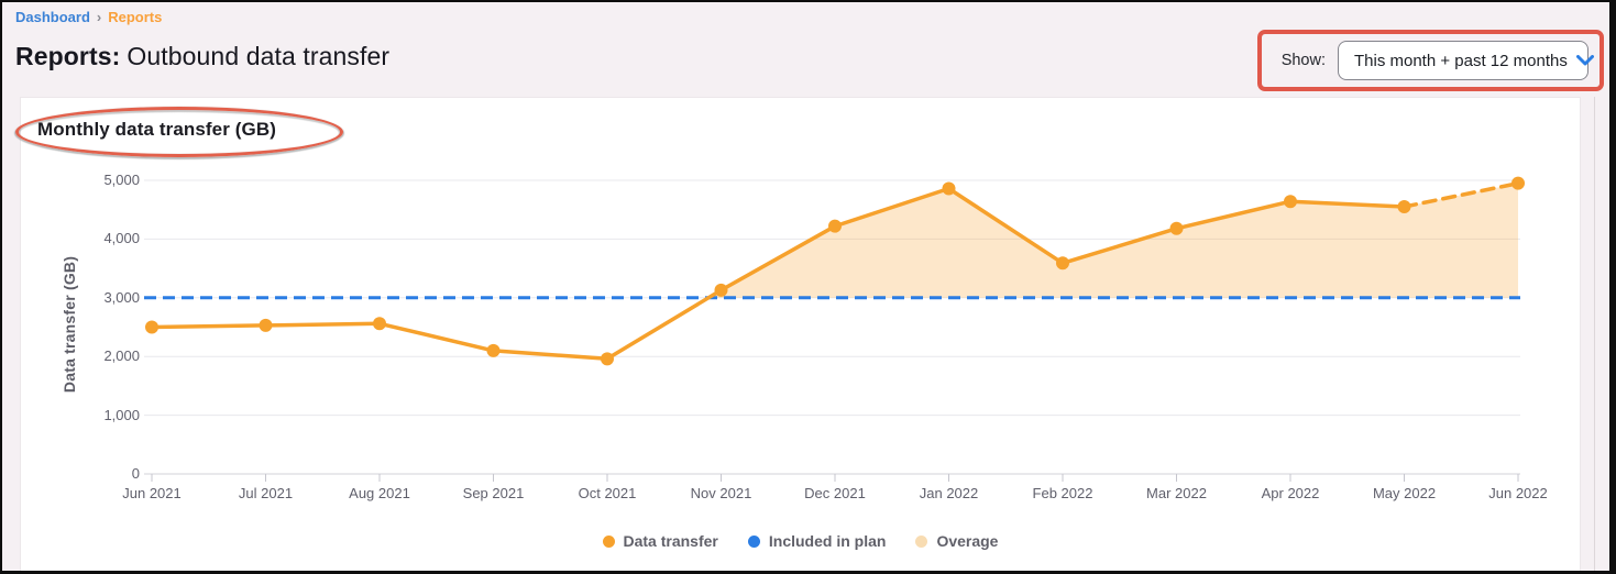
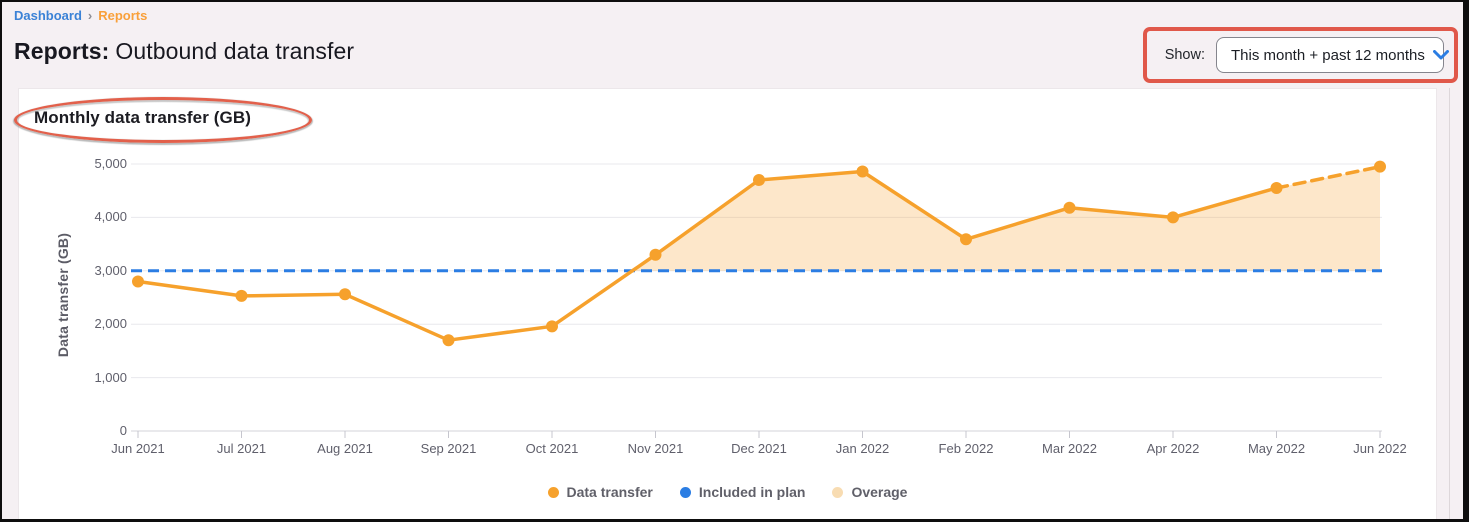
Jun 2021: 2500 -> 2800
Sep 2021: 2100 -> 1700
Nov 2021: 3100 -> 3300
Dec 2021: 4200 -> 4700
Apr 2022: 4600 -> 4000
